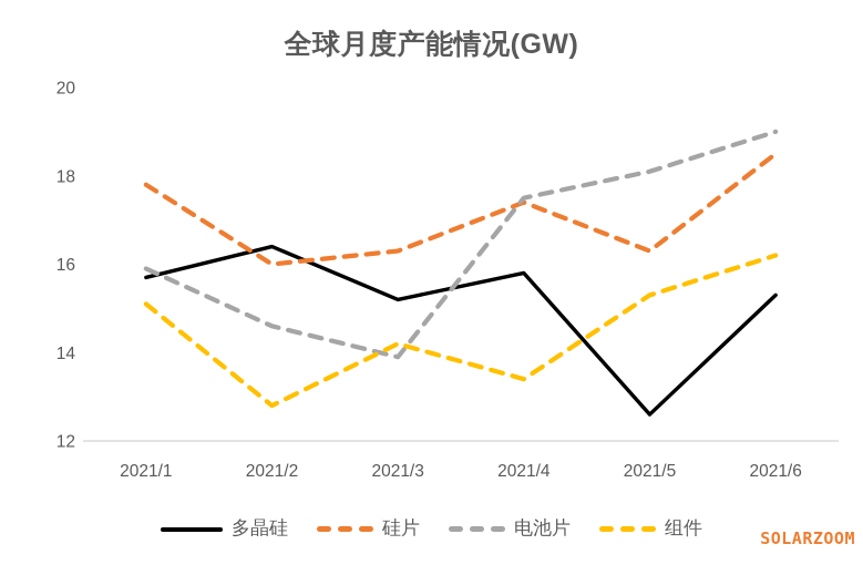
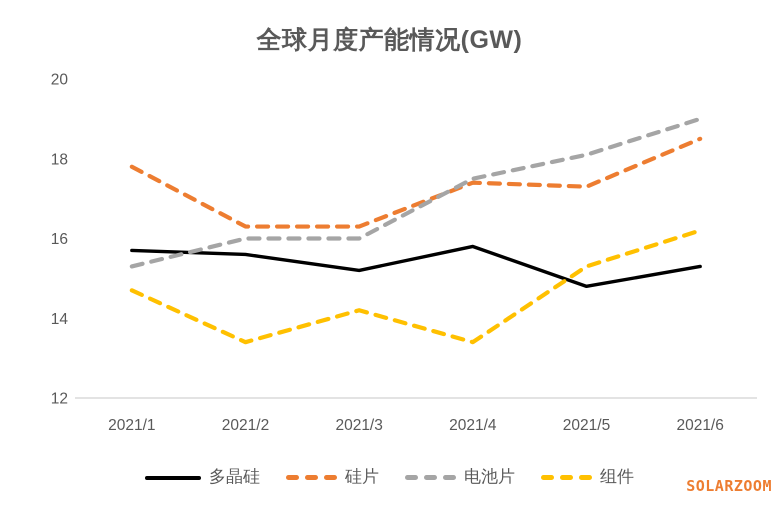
电池片/2021/1: 15.9 -> 15.3
组件/2021/1: 15.1 -> 14.7
多晶硅/2021/2: 16.4 -> 15.6
硅片/2021/2: 16.0 -> 16.3
电池片/2021/2: 14.6 -> 16.0
组件/2021/2: 12.8 -> 13.4
电池片/2021/3: 13.9 -> 16.0
多晶硅/2021/5: 12.6 -> 14.8
硅片/2021/5: 16.3 -> 17.3
